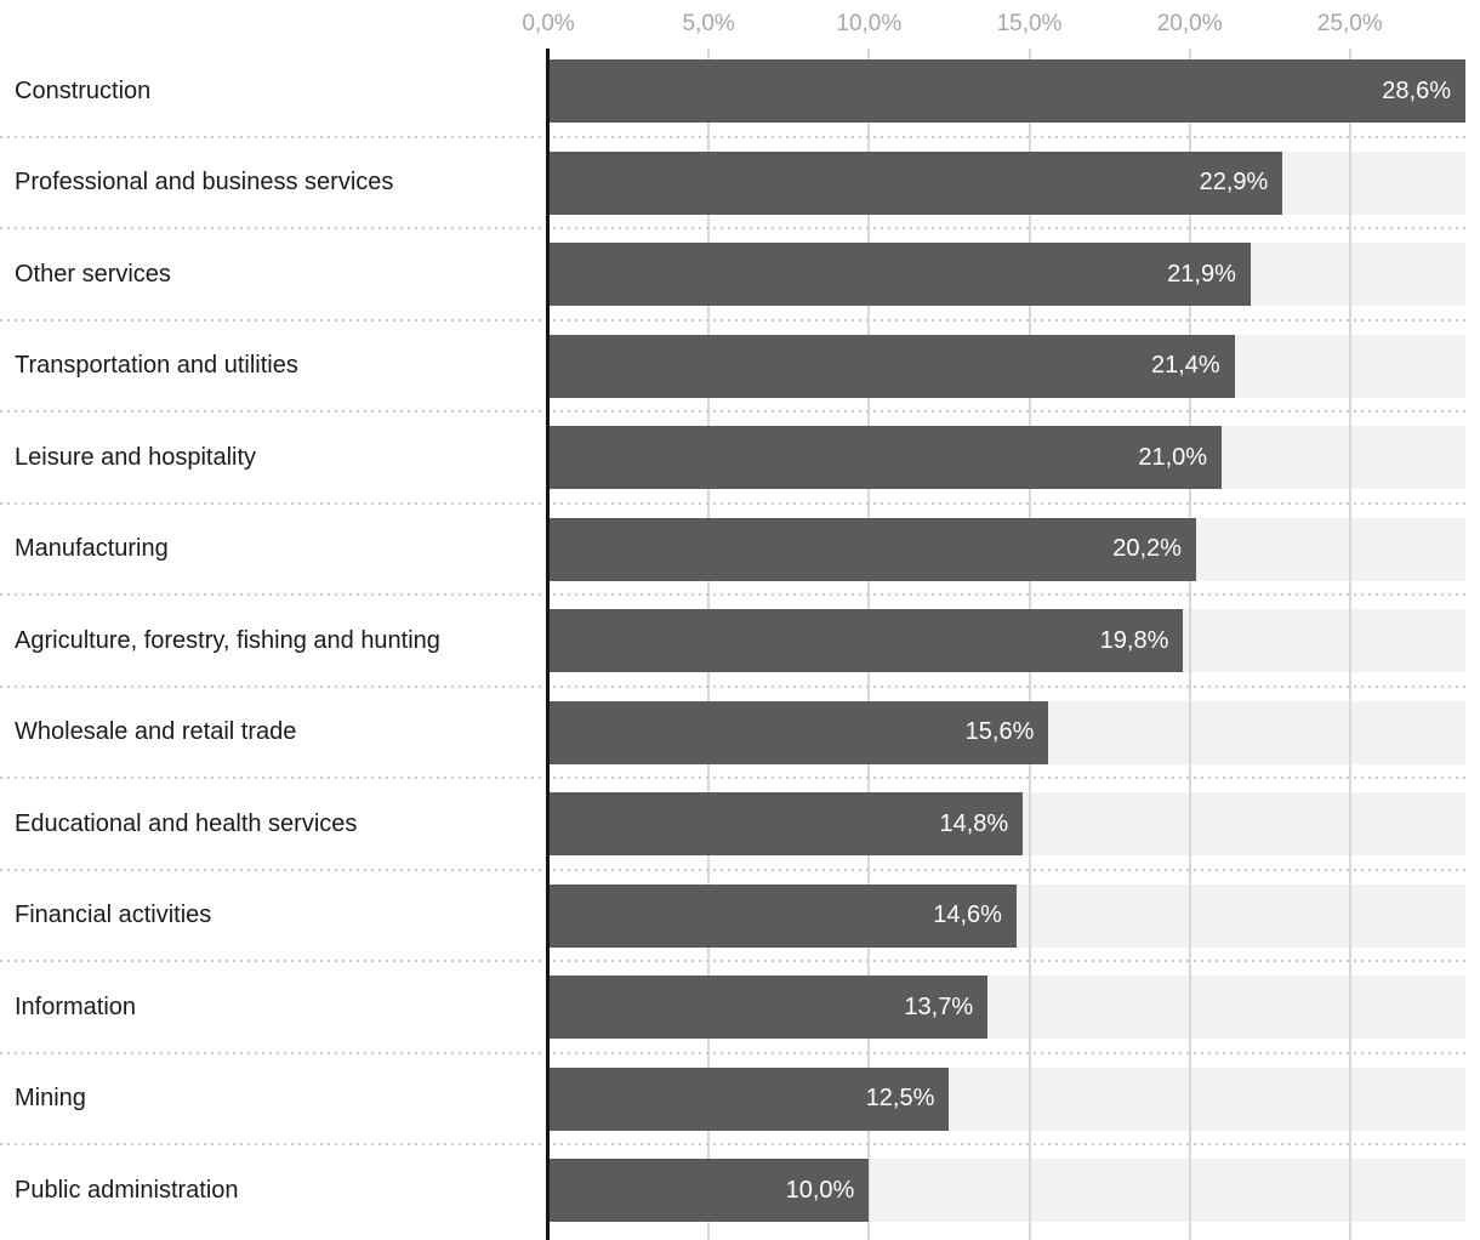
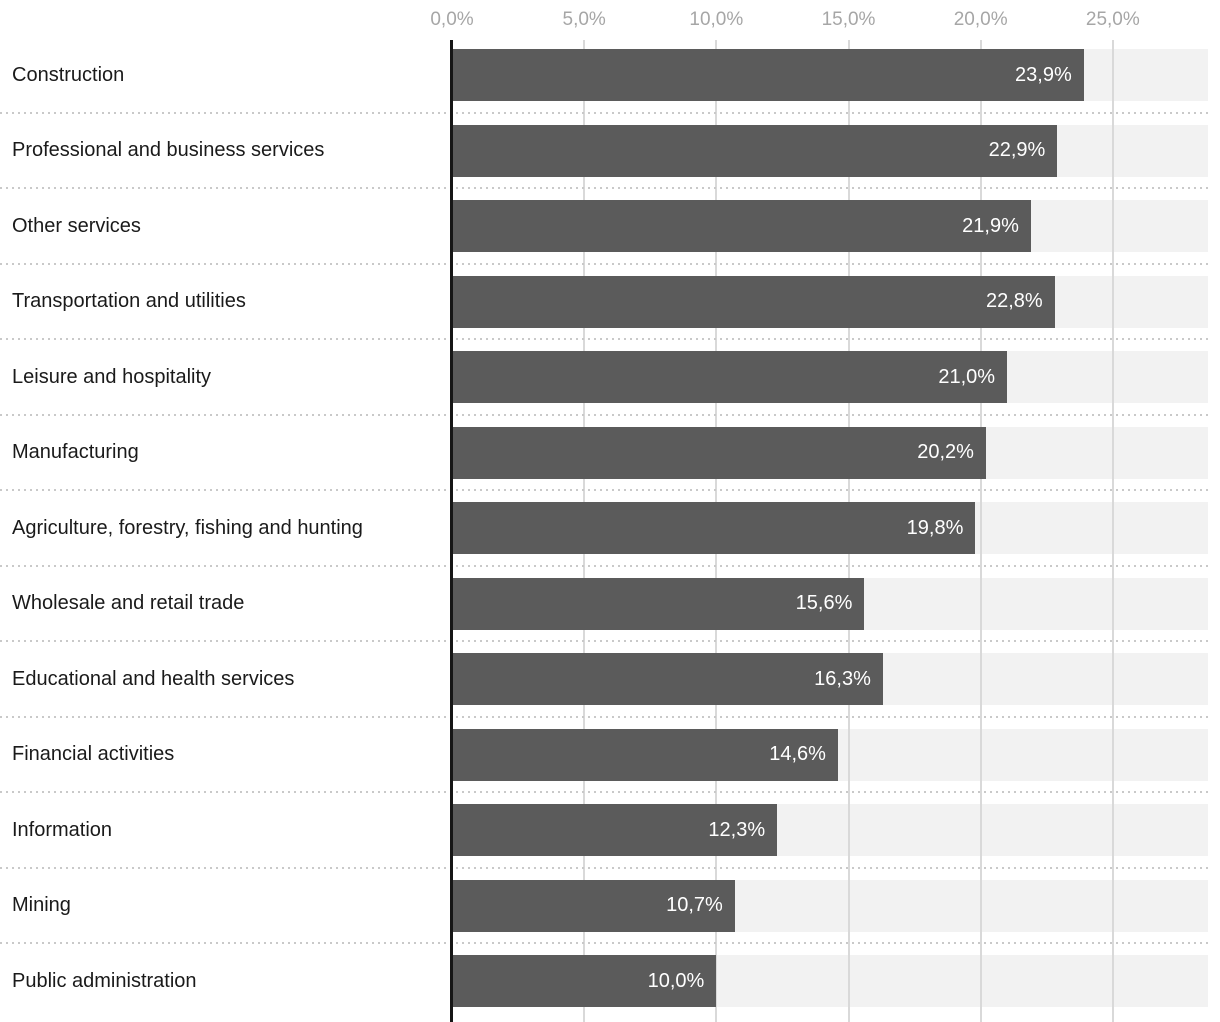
Construction: 28,6% -> 23,9%
Transportation and utilities: 21,4% -> 22,8%
Educational and health services: 14,8% -> 16,3%
Information: 13,7% -> 12,3%
Mining: 12,5% -> 10,7%
